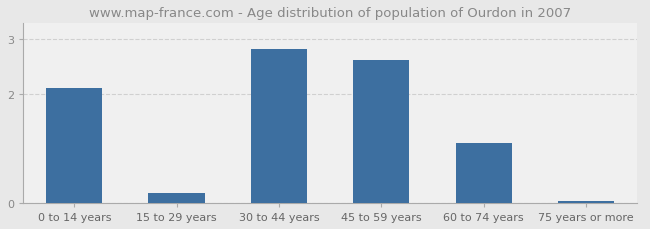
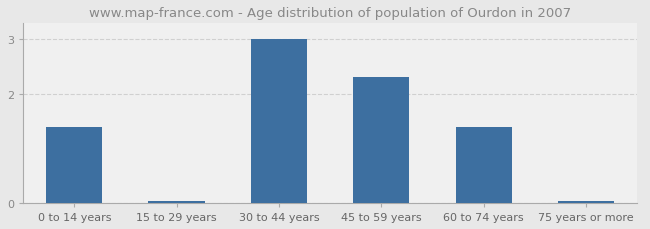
0 to 14 years: 2.10 -> 1.40
15 to 29 years: 0.18 -> 0.04
30 to 44 years: 2.82 -> 3.00
45 to 59 years: 2.62 -> 2.30
60 to 74 years: 1.10 -> 1.40
